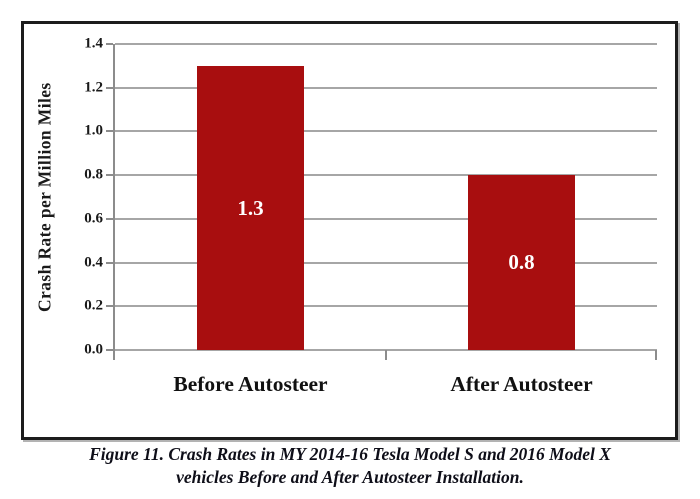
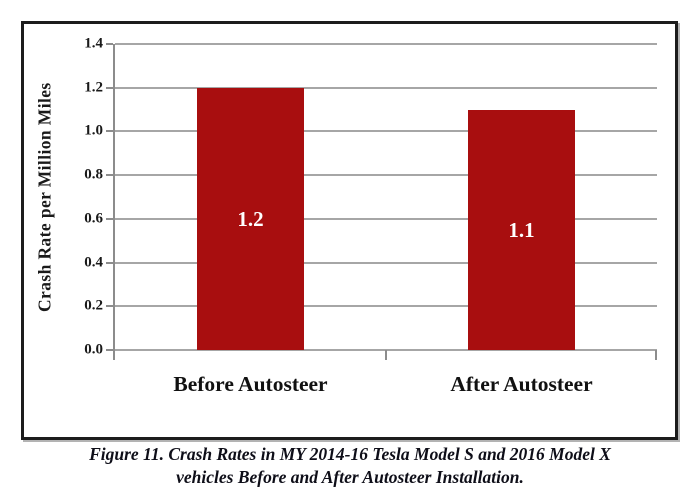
Before Autosteer: 1.3 -> 1.2
After Autosteer: 0.8 -> 1.1
